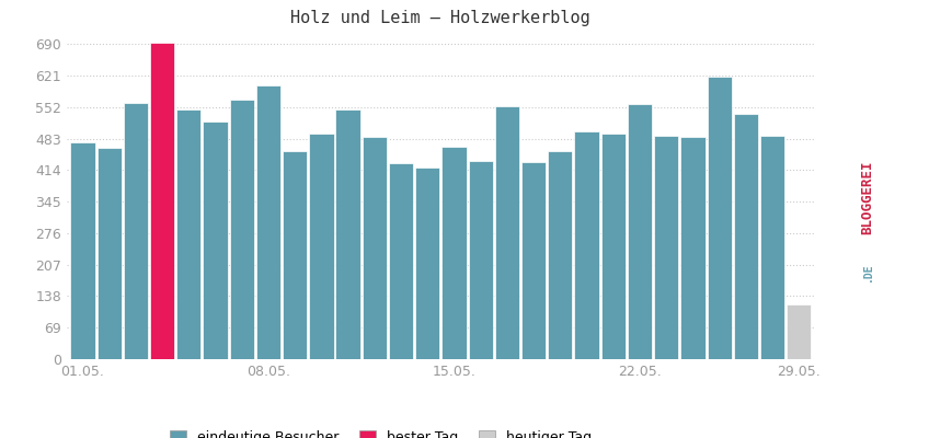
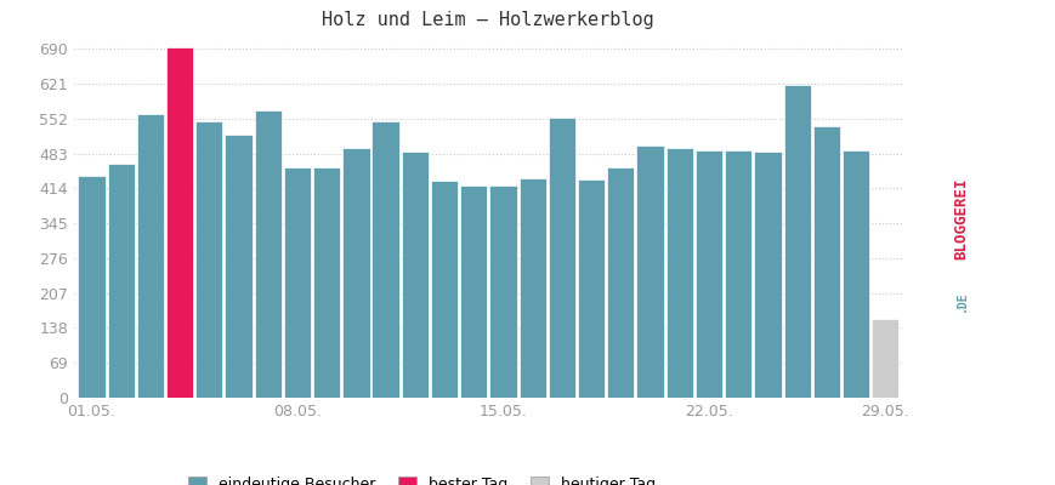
01.05.: 475 -> 440
08.05.: 600 -> 455
15.05.: 465 -> 419
22.05.: 560 -> 490
29.05.: 120 -> 155
